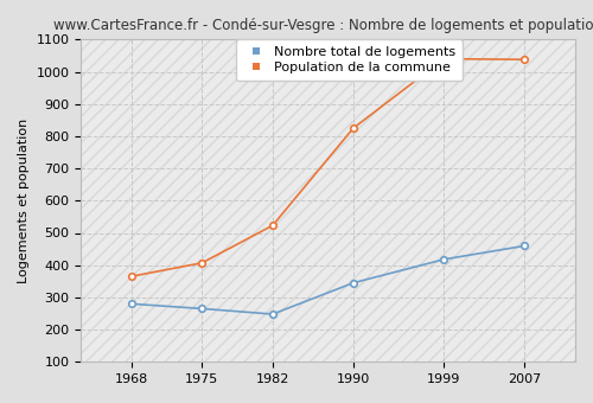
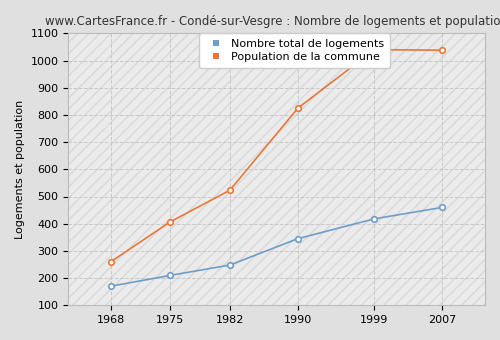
Nombre total de logements/1968: 280 -> 170
Population de la commune/1968: 365 -> 260
Nombre total de logements/1975: 265 -> 210
